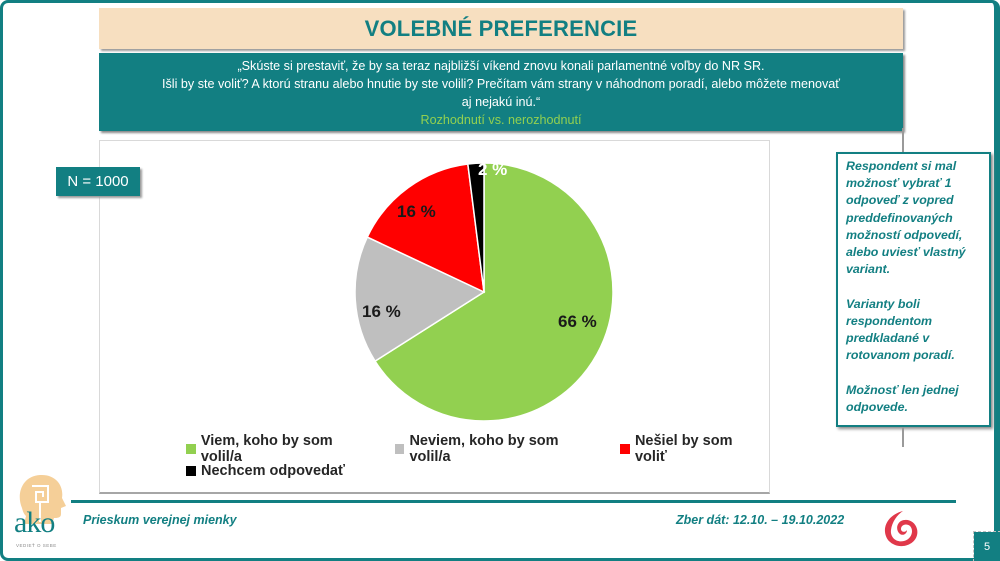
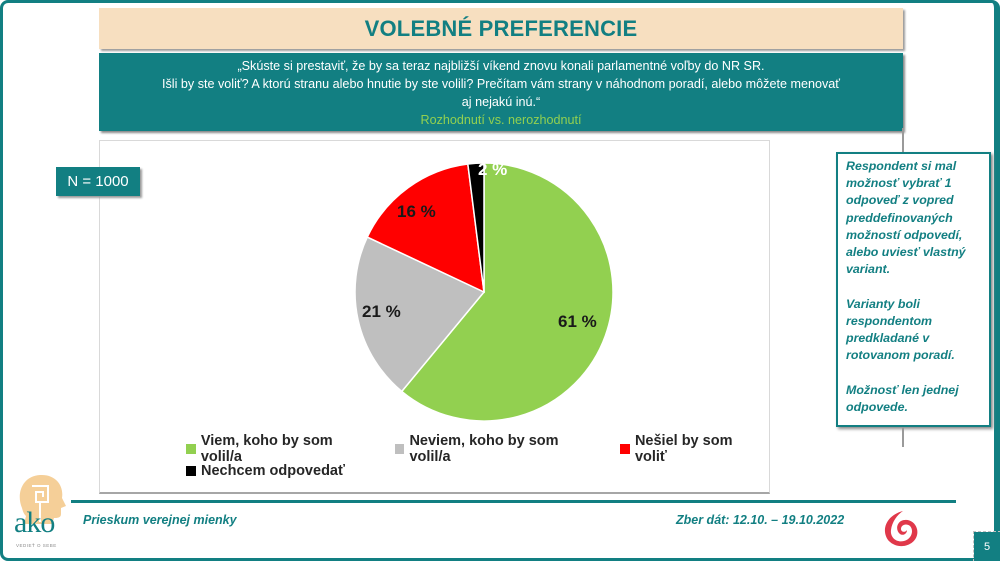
Viem, koho by som volil/a: 66 -> 61
Neviem, koho by som volil/a: 16 -> 21
